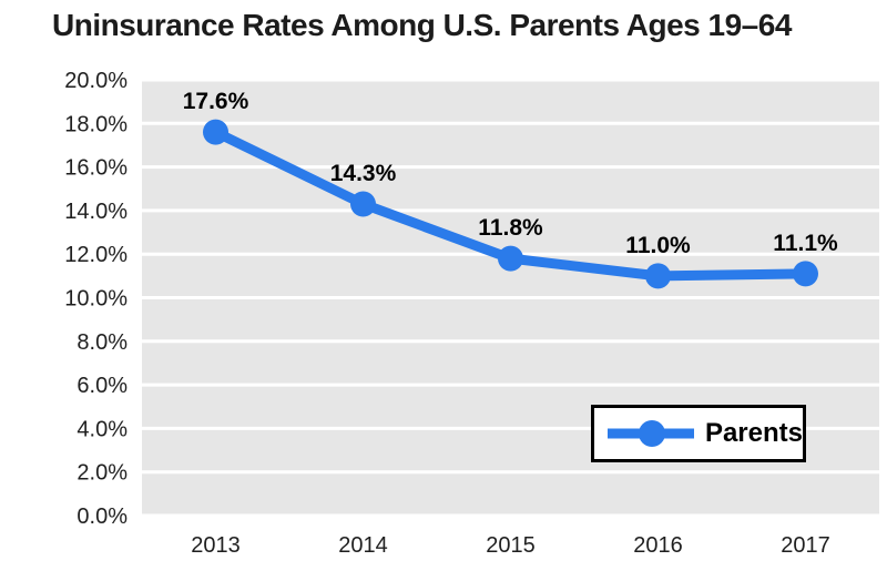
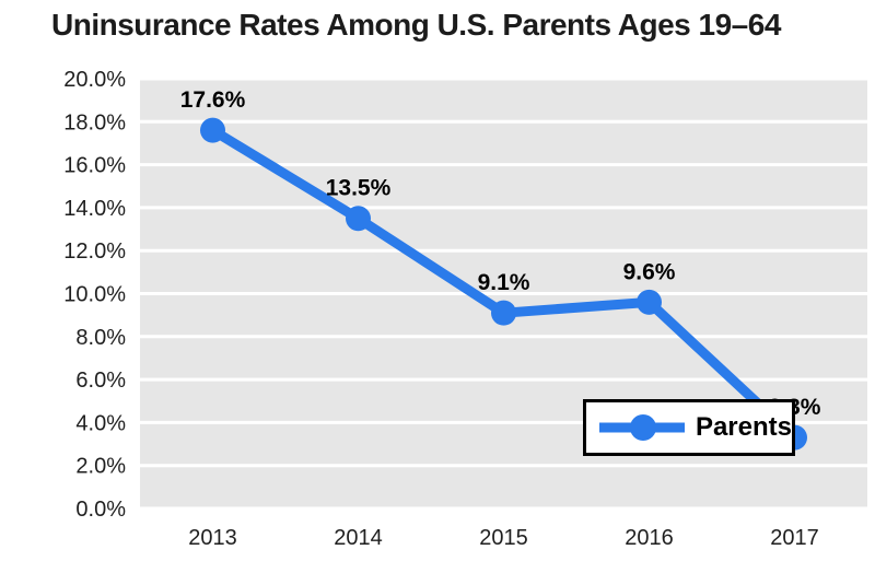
2014: 14.3% -> 13.5%
2015: 11.8% -> 9.1%
2016: 11.0% -> 9.6%
2017: 11.1% -> 3.3%
